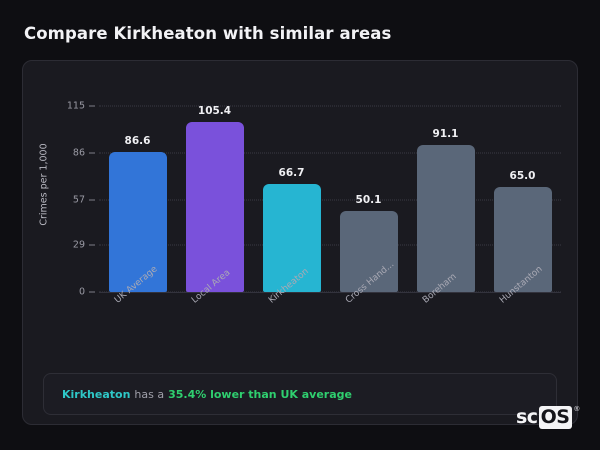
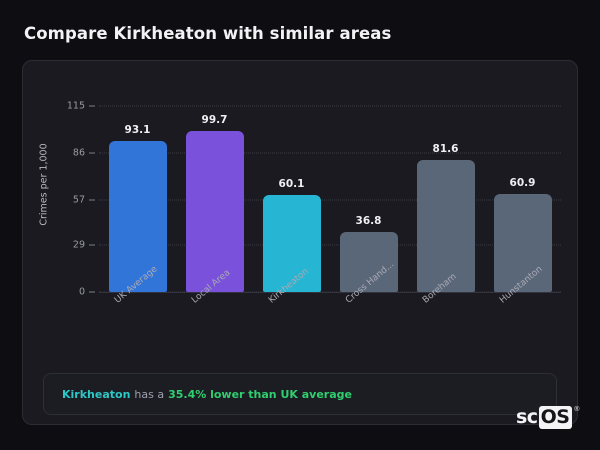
UK Average: 86.6 -> 93.1
Local Area: 105.4 -> 99.7
Kirkheaton: 66.7 -> 60.1
Cross Hand...: 50.1 -> 36.8
Boreham: 91.1 -> 81.6
Hunstanton: 65.0 -> 60.9
